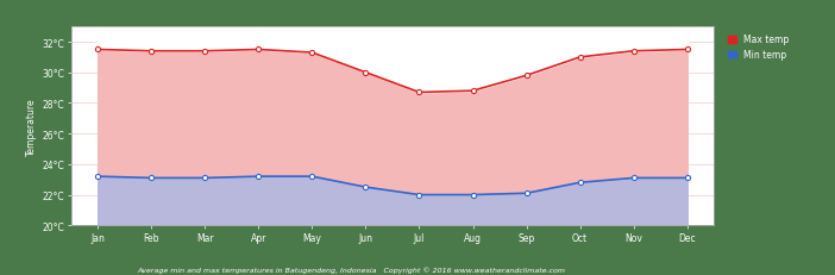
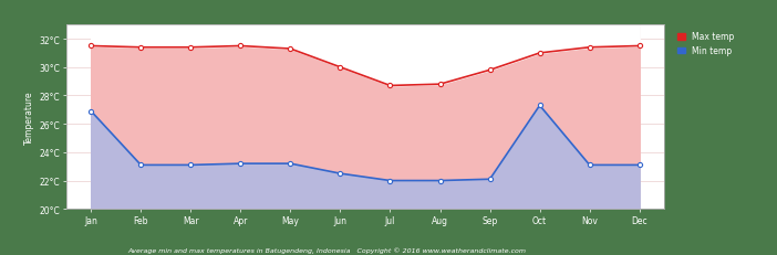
Min temp/Jan: 23.2°C -> 26.9°C
Min temp/Oct: 22.8°C -> 27.3°C
